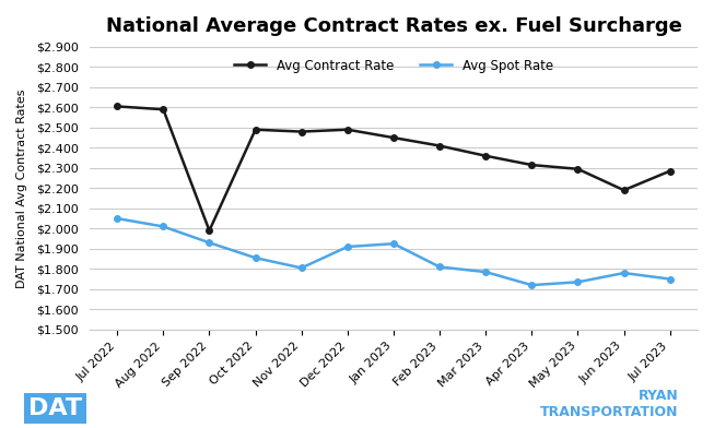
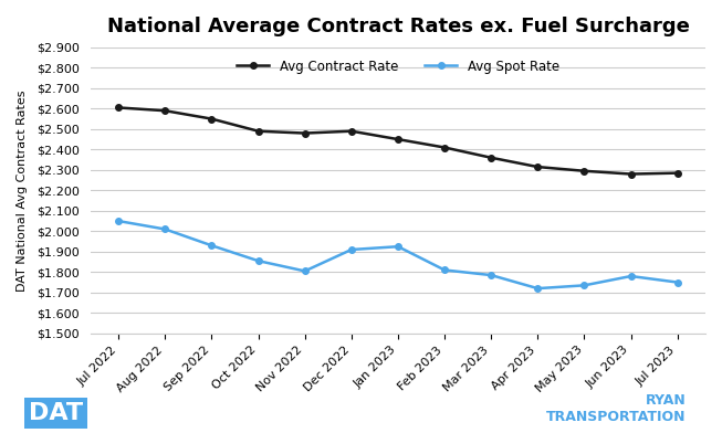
Avg Contract Rate/Sep 2022: $1.99 -> $2.55
Avg Contract Rate/Jun 2023: $2.19 -> $2.28
